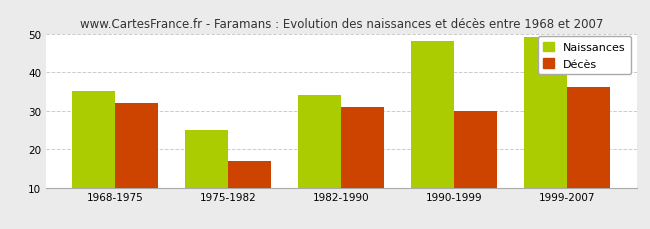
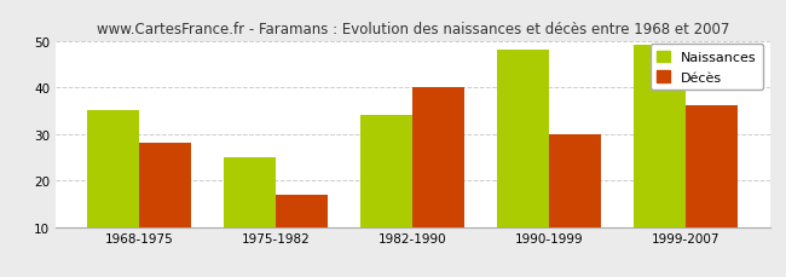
Décès/1968-1975: 32 -> 28
Décès/1982-1990: 31 -> 40
